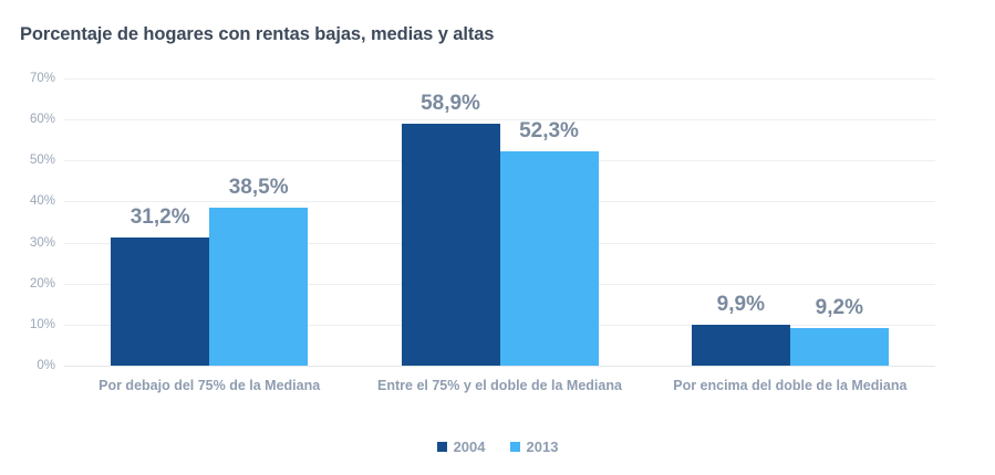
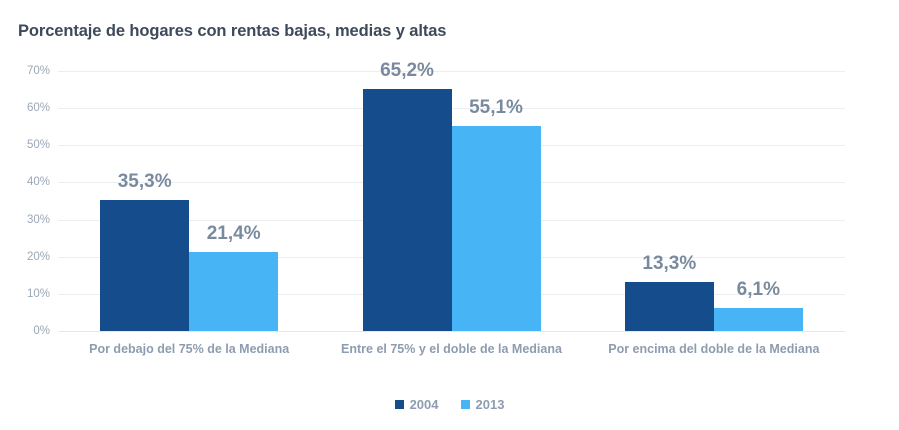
2004/Por debajo del 75% de la Mediana: 31,2% -> 35,3%
2013/Por debajo del 75% de la Mediana: 38,5% -> 21,4%
2004/Entre el 75% y el doble de la Mediana: 58,9% -> 65,2%
2013/Entre el 75% y el doble de la Mediana: 52,3% -> 55,1%
2004/Por encima del doble de la Mediana: 9,9% -> 13,3%
2013/Por encima del doble de la Mediana: 9,2% -> 6,1%
